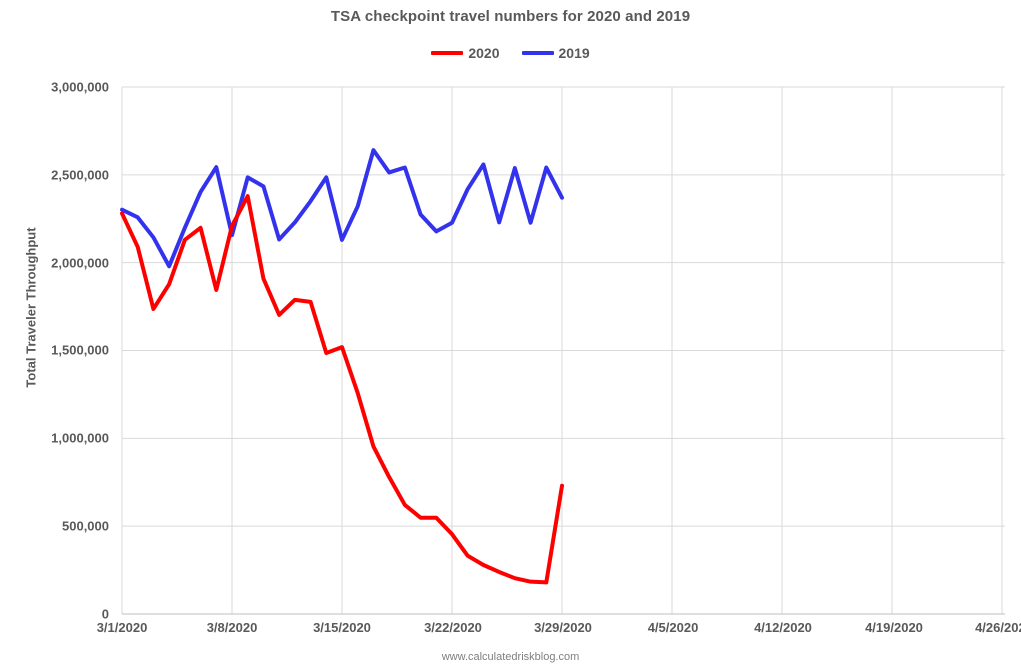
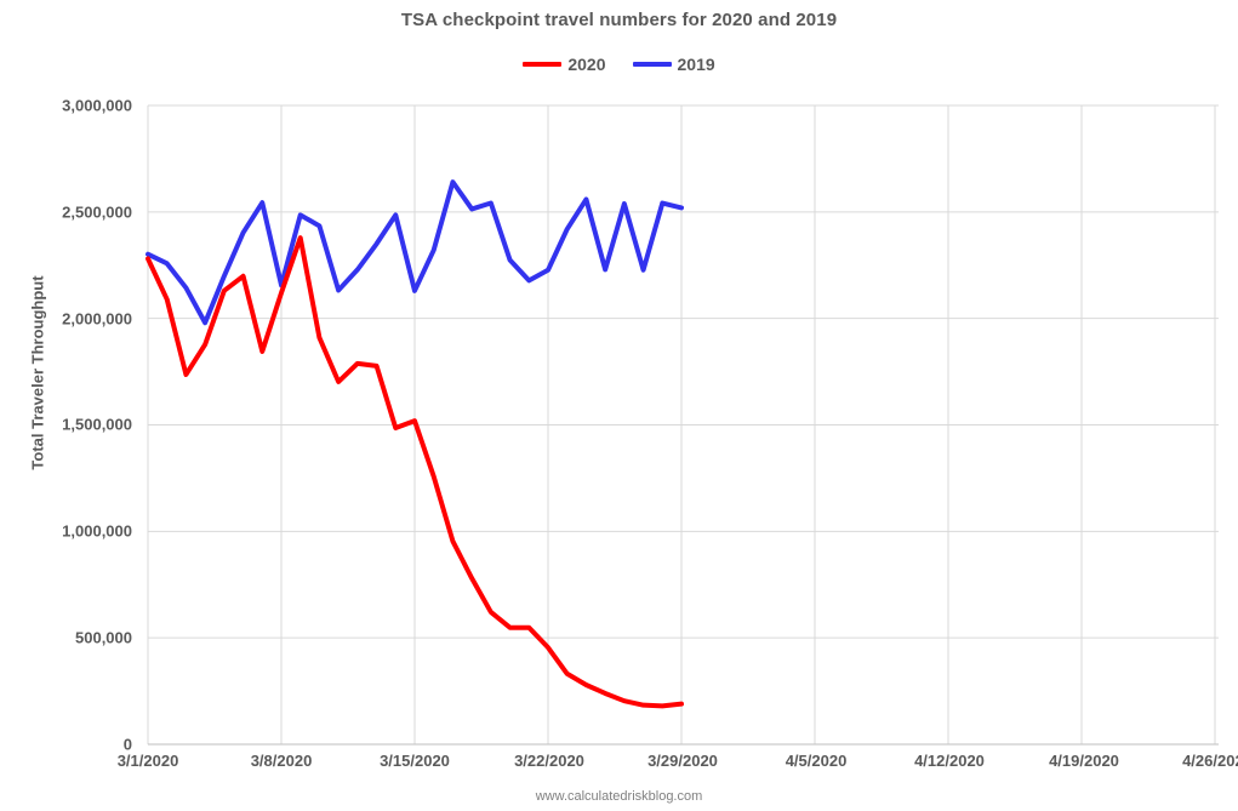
2020/3/8/2020: 2210000 -> 2120000
2020/3/29/2020: 730000 -> 190000
2019/3/29/2020: 2370000 -> 2520000
